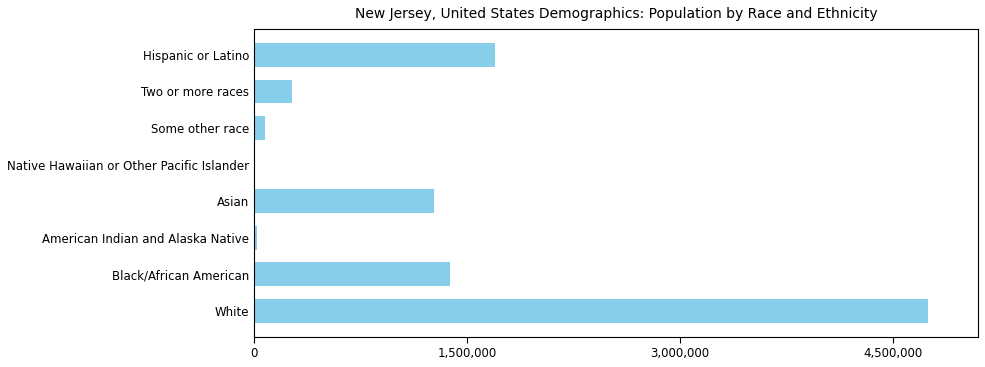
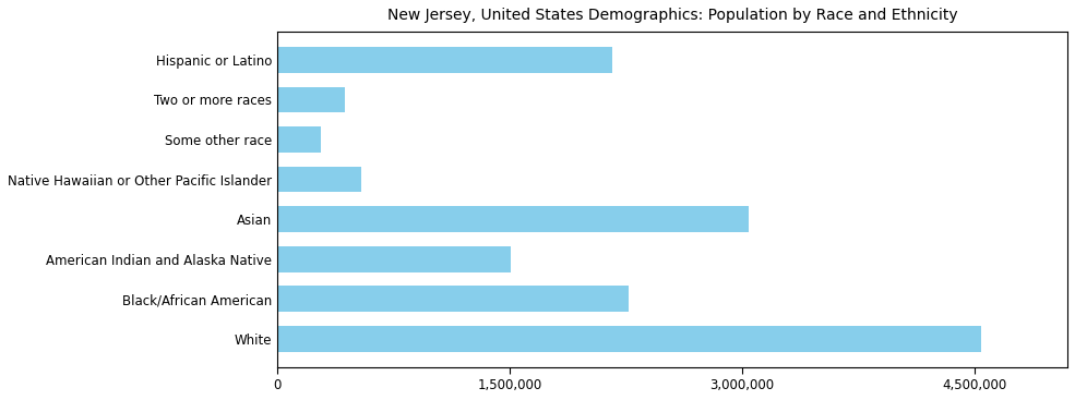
Hispanic or Latino: 1,700,000 -> 2,160,000
Two or more races: 270,000 -> 440,000
Some other race: 80,000 -> 280,000
Native Hawaiian or Other Pacific Islander: 10,000 -> 540,000
Asian: 1,270,000 -> 3,040,000
American Indian and Alaska Native: 20,000 -> 1,510,000
Black/African American: 1,380,000 -> 2,270,000
White: 4,750,000 -> 4,540,000
